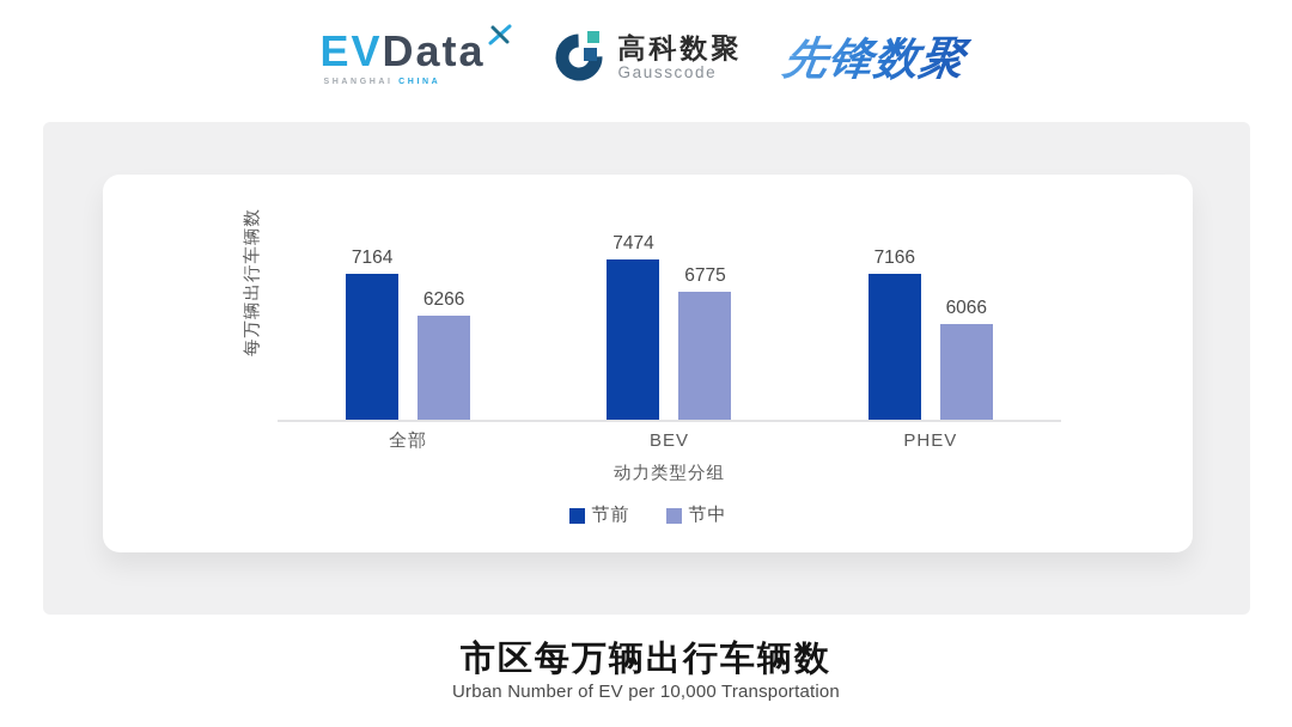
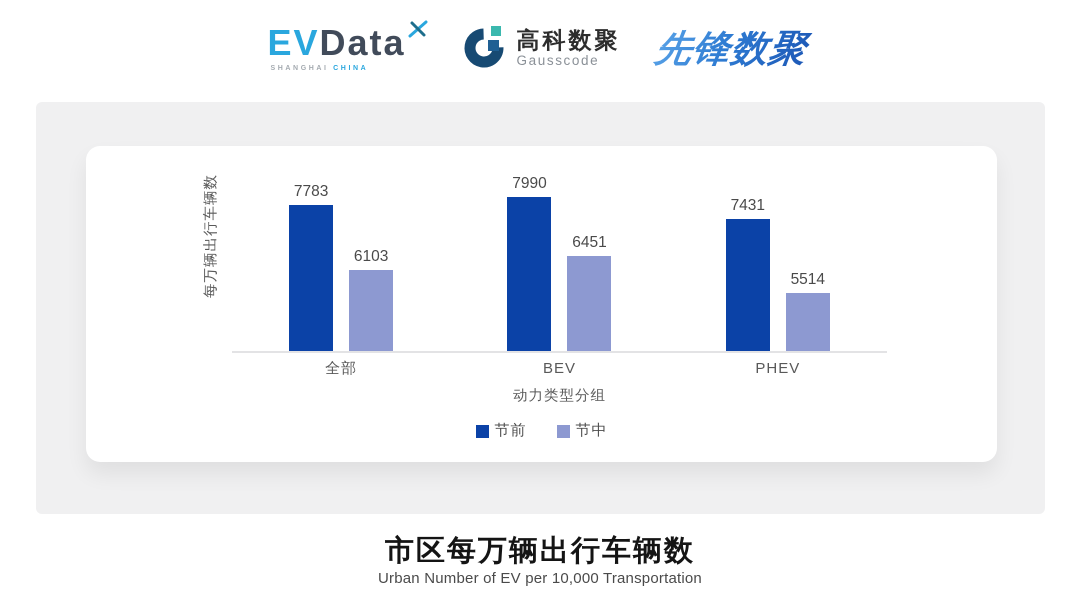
节前/全部: 7164 -> 7783
节中/全部: 6266 -> 6103
节前/BEV: 7474 -> 7990
节中/BEV: 6775 -> 6451
节前/PHEV: 7166 -> 7431
节中/PHEV: 6066 -> 5514
